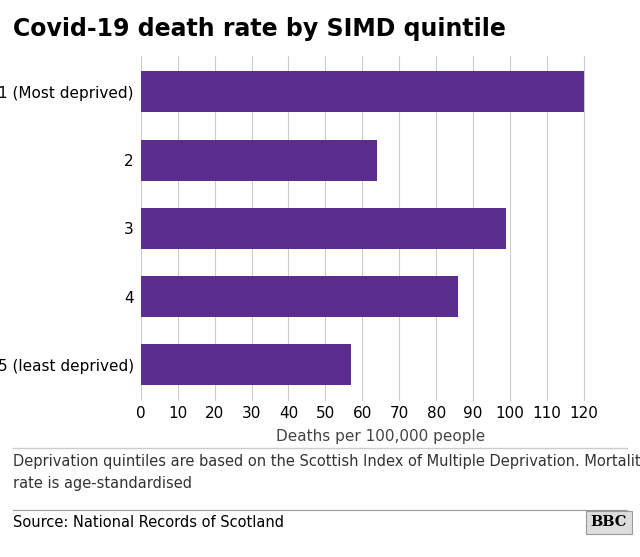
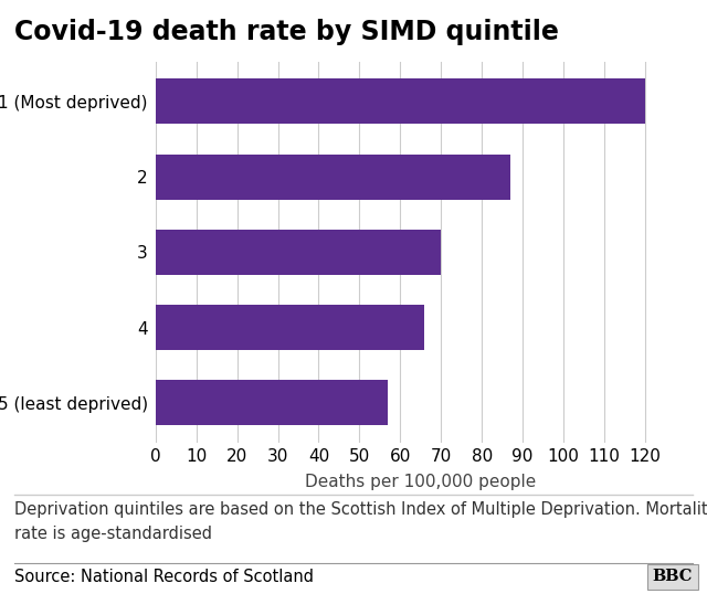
2: 64 -> 87
3: 99 -> 70
4: 86 -> 66
